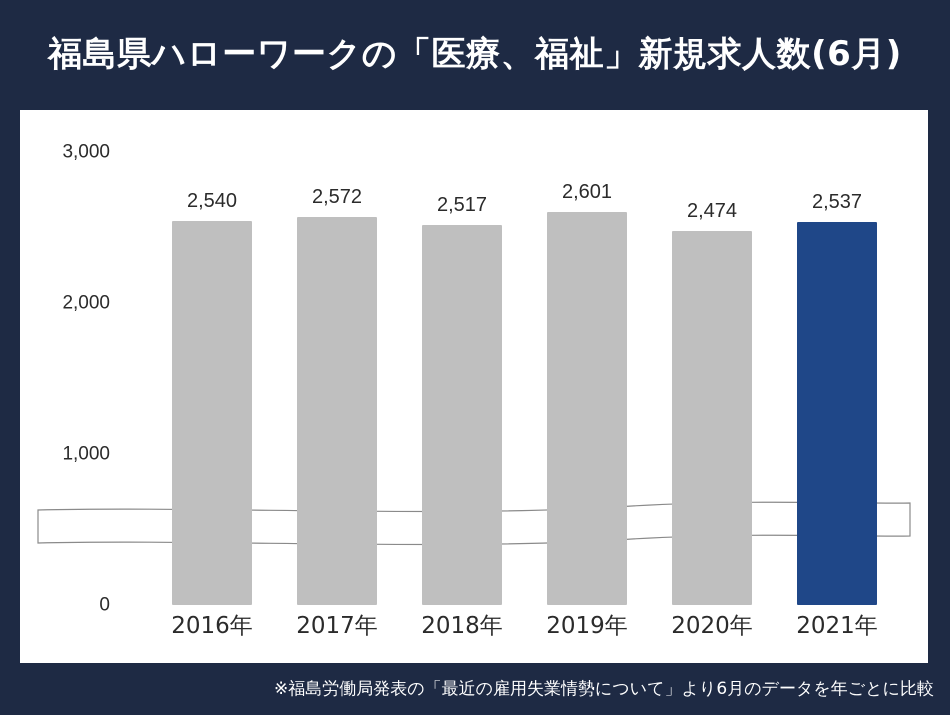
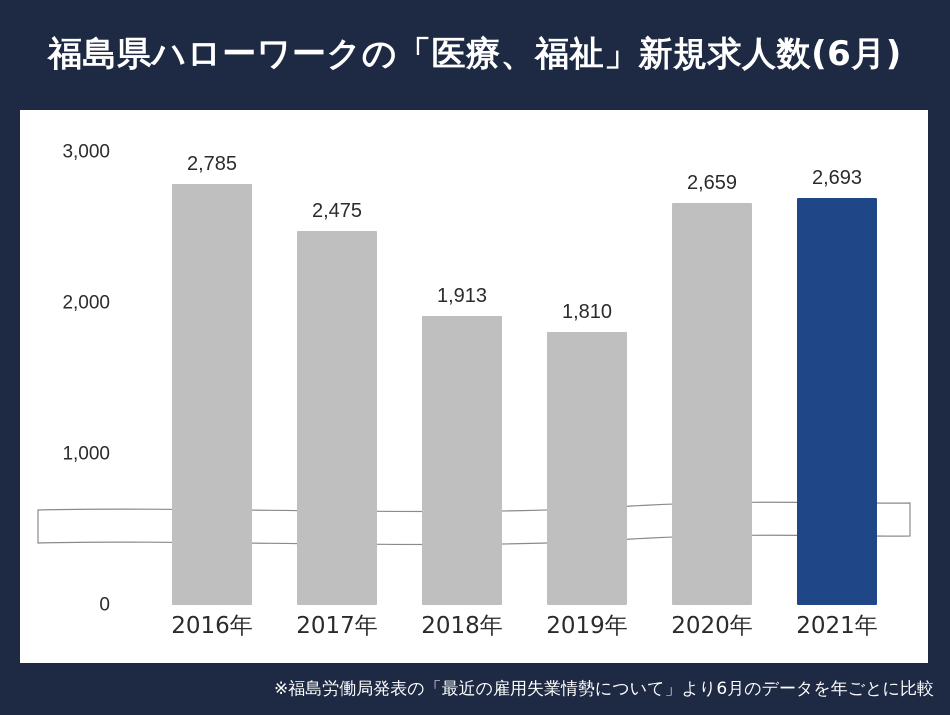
2016年: 2,540 -> 2,785
2017年: 2,572 -> 2,475
2018年: 2,517 -> 1,913
2019年: 2,601 -> 1,810
2020年: 2,474 -> 2,659
2021年: 2,537 -> 2,693
